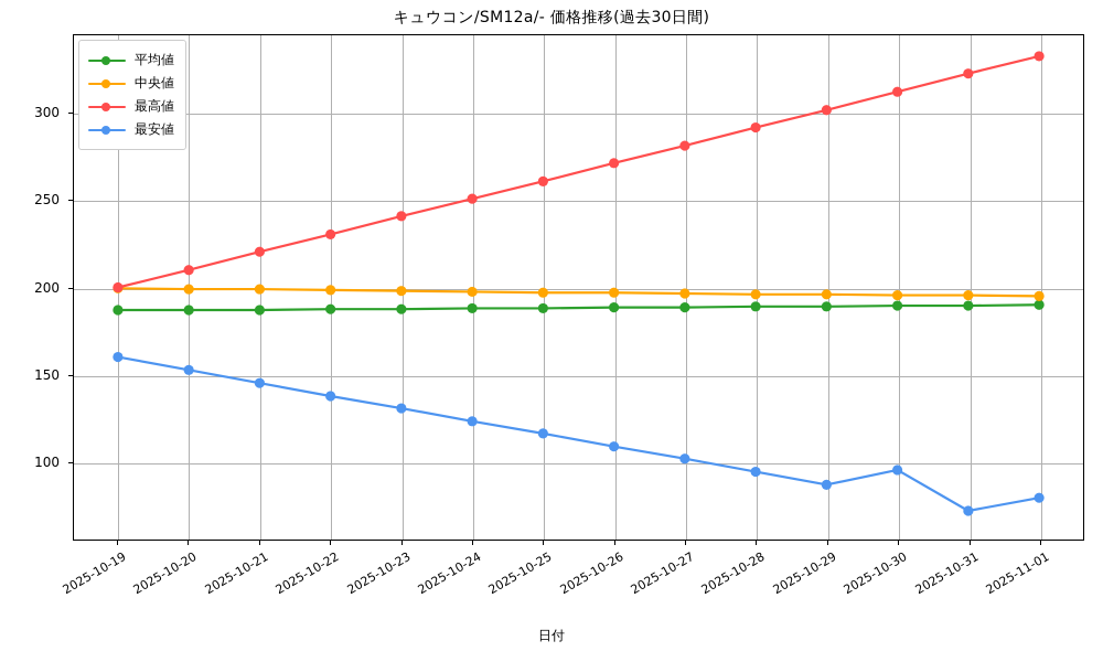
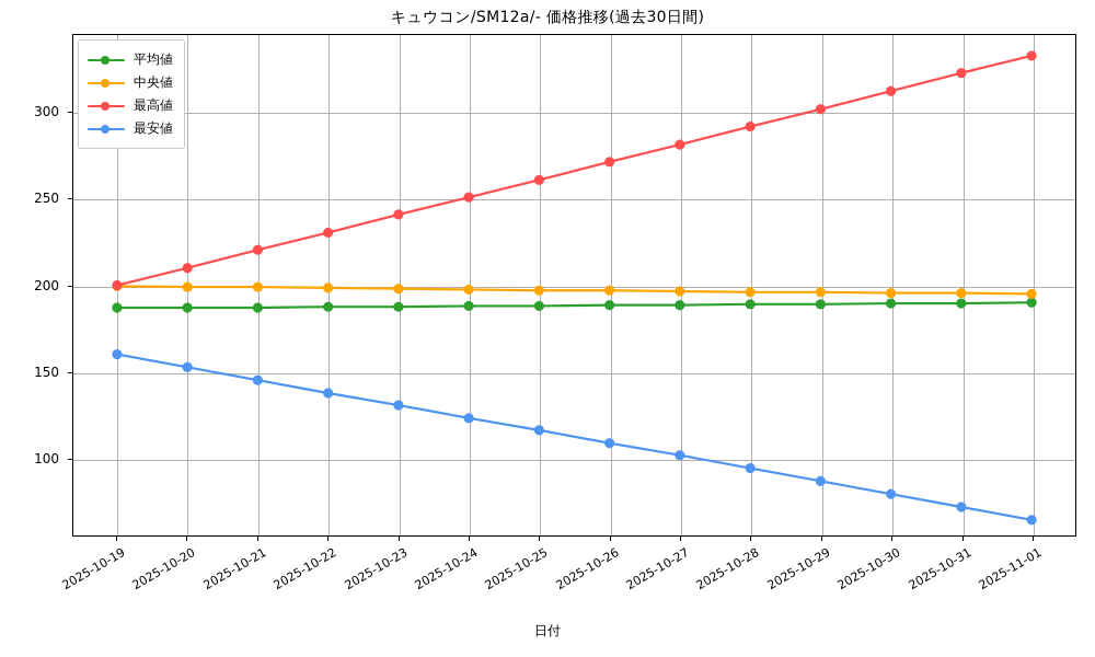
最安値/2025-10-30: 95 -> 79
最安値/2025-11-01: 79 -> 64
